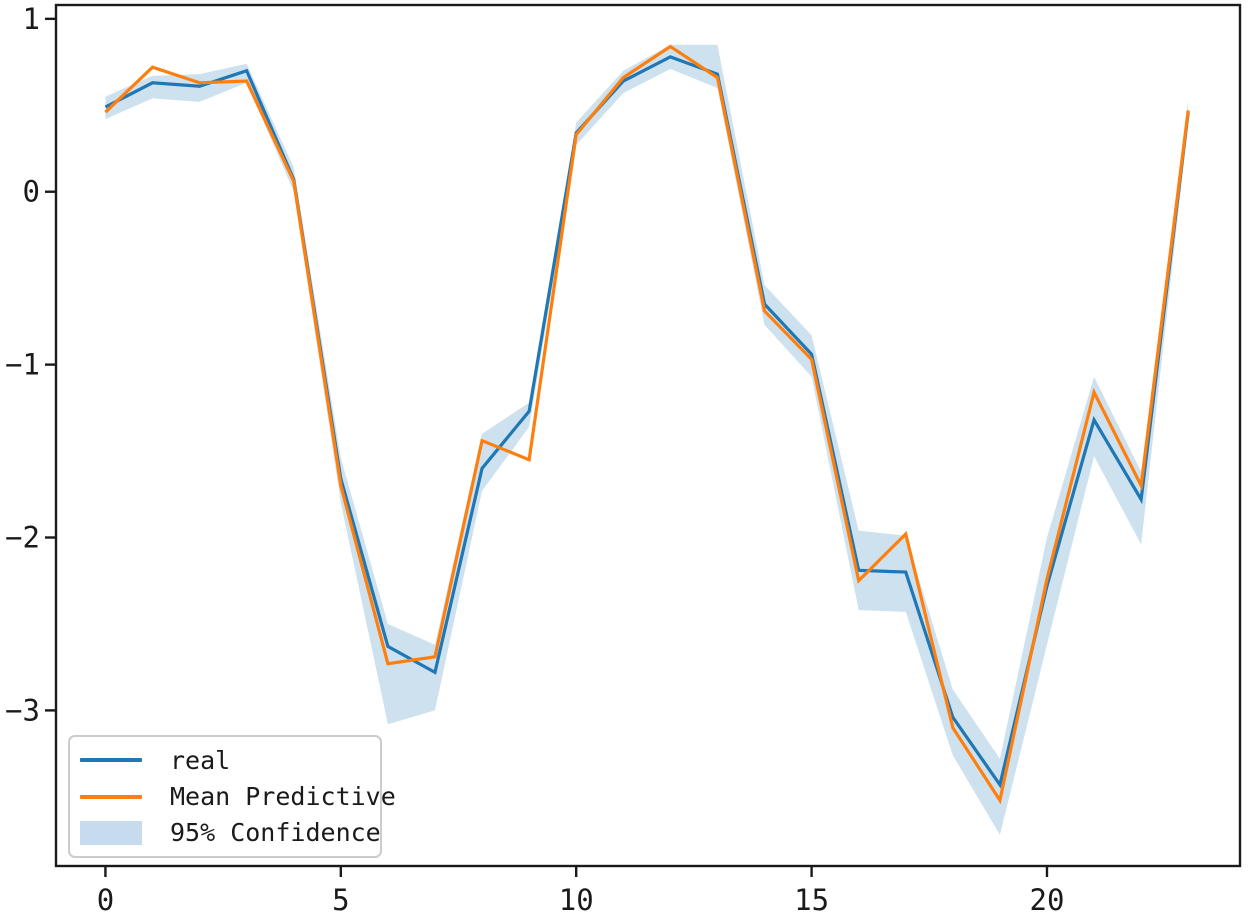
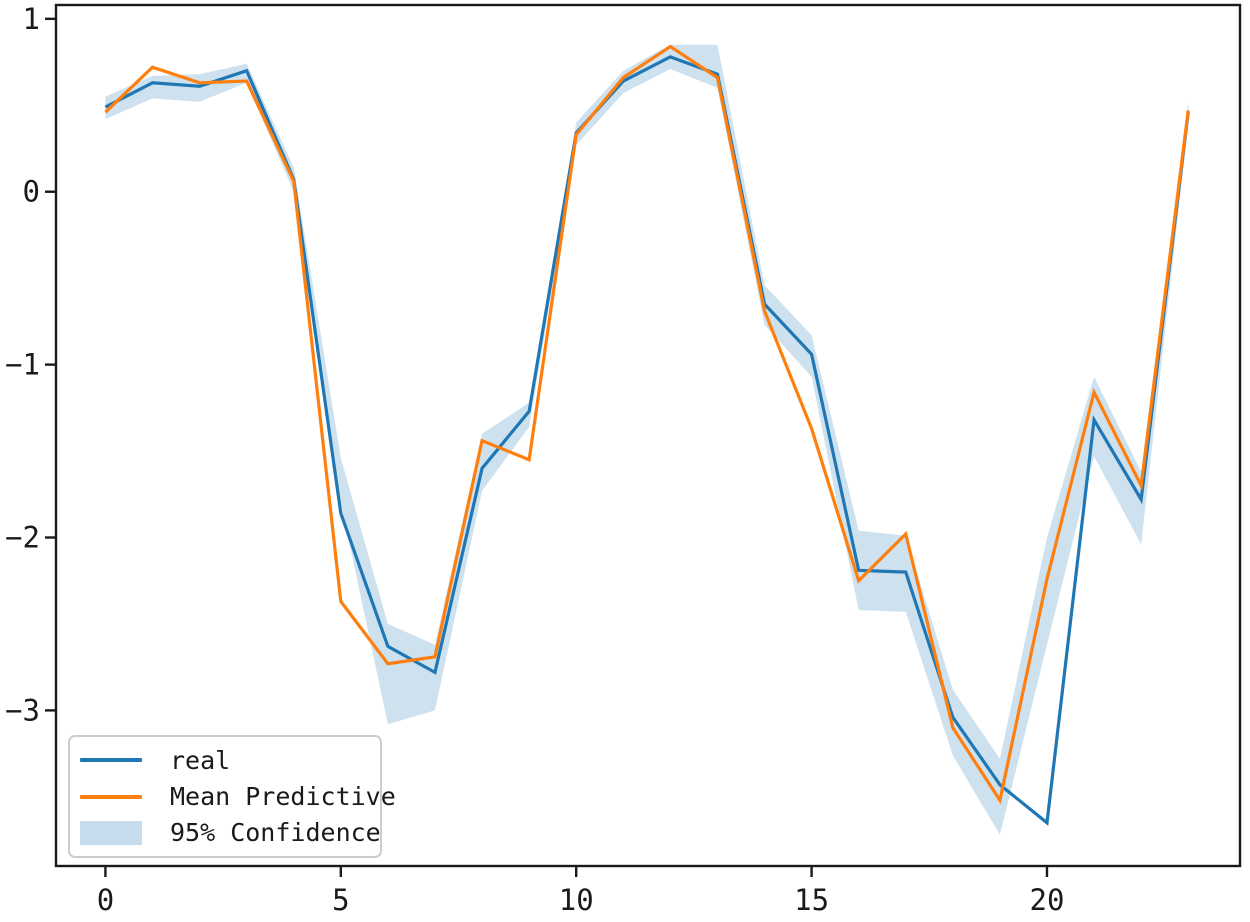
real/5: -1.66 -> -1.86
Mean Predictive/5: -1.70 -> -2.37
Mean Predictive/15: -0.97 -> -1.37
real/20: -2.28 -> -3.65
